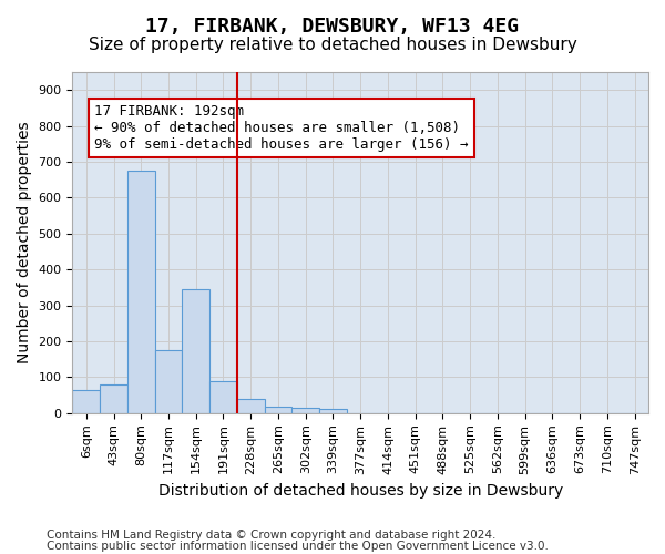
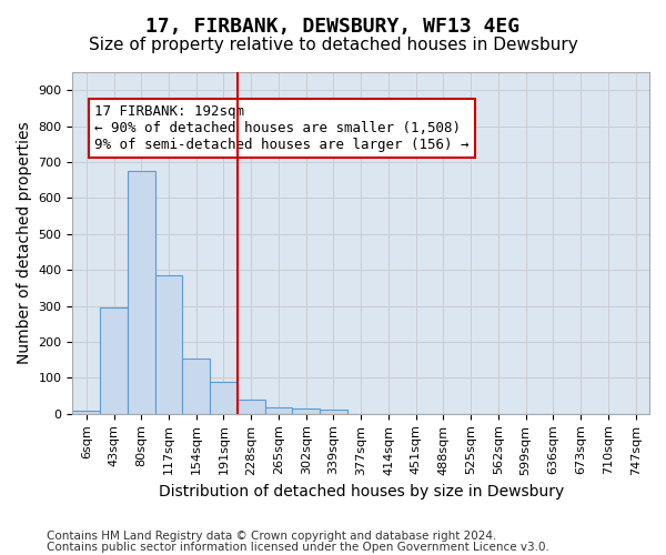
6sqm: 65 -> 10
43sqm: 80 -> 295
117sqm: 175 -> 385
154sqm: 345 -> 155
